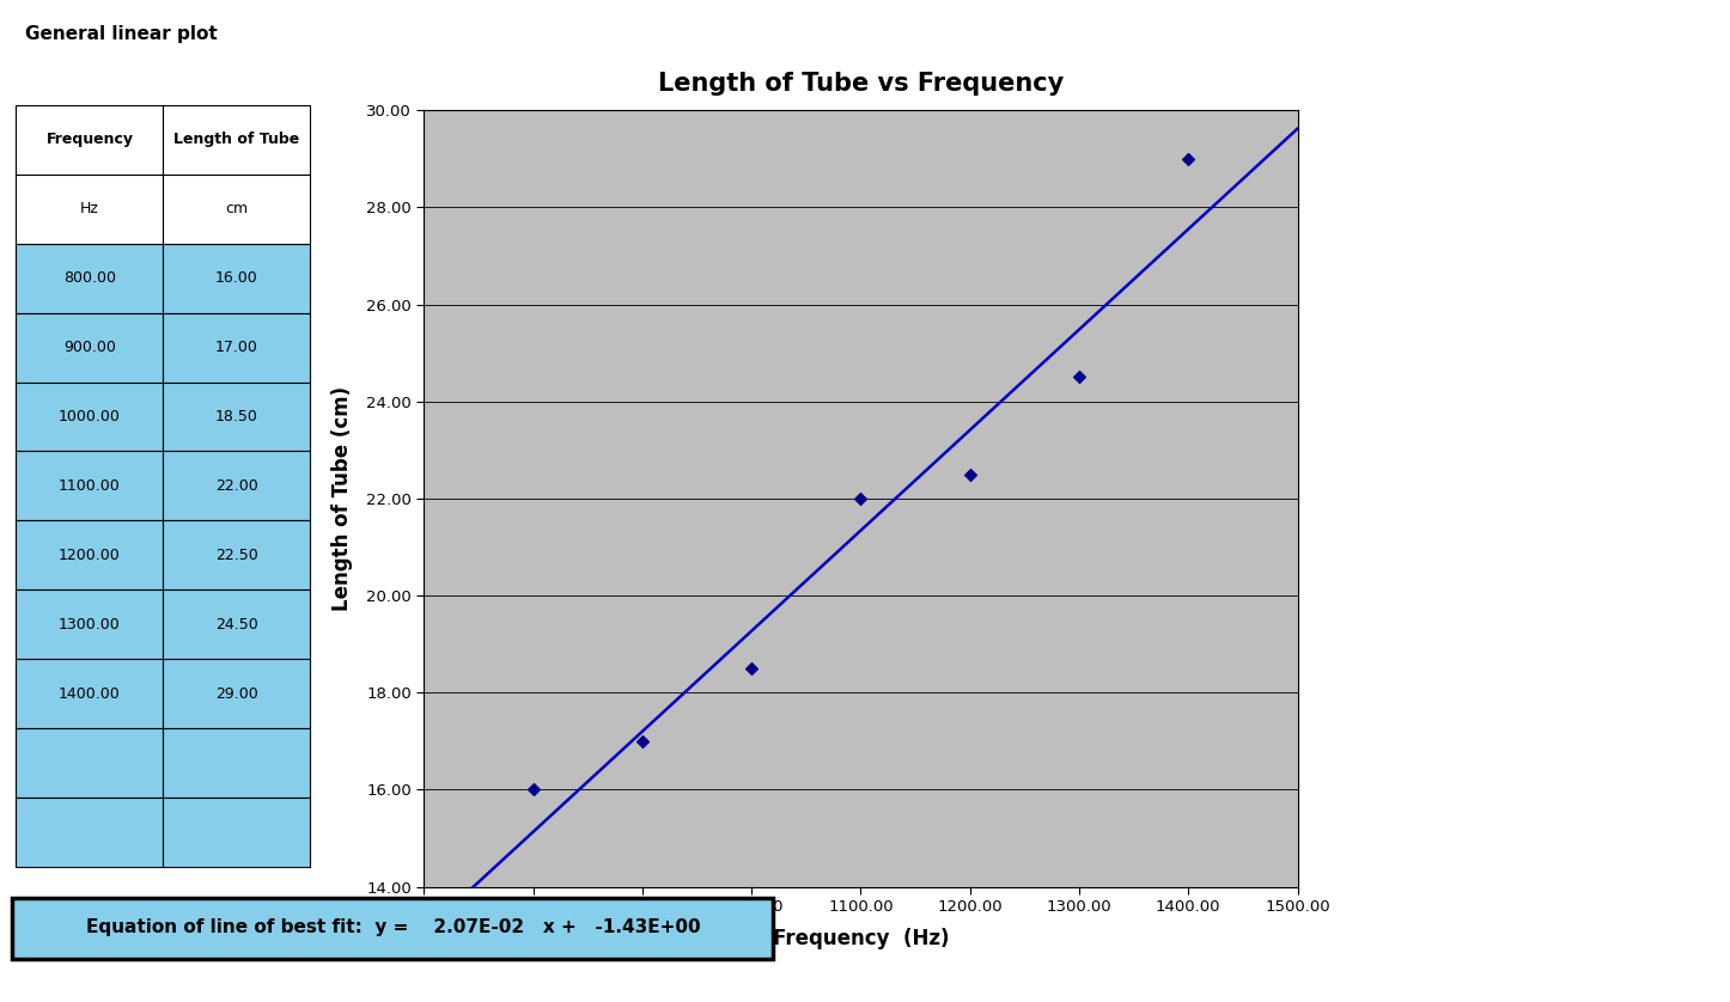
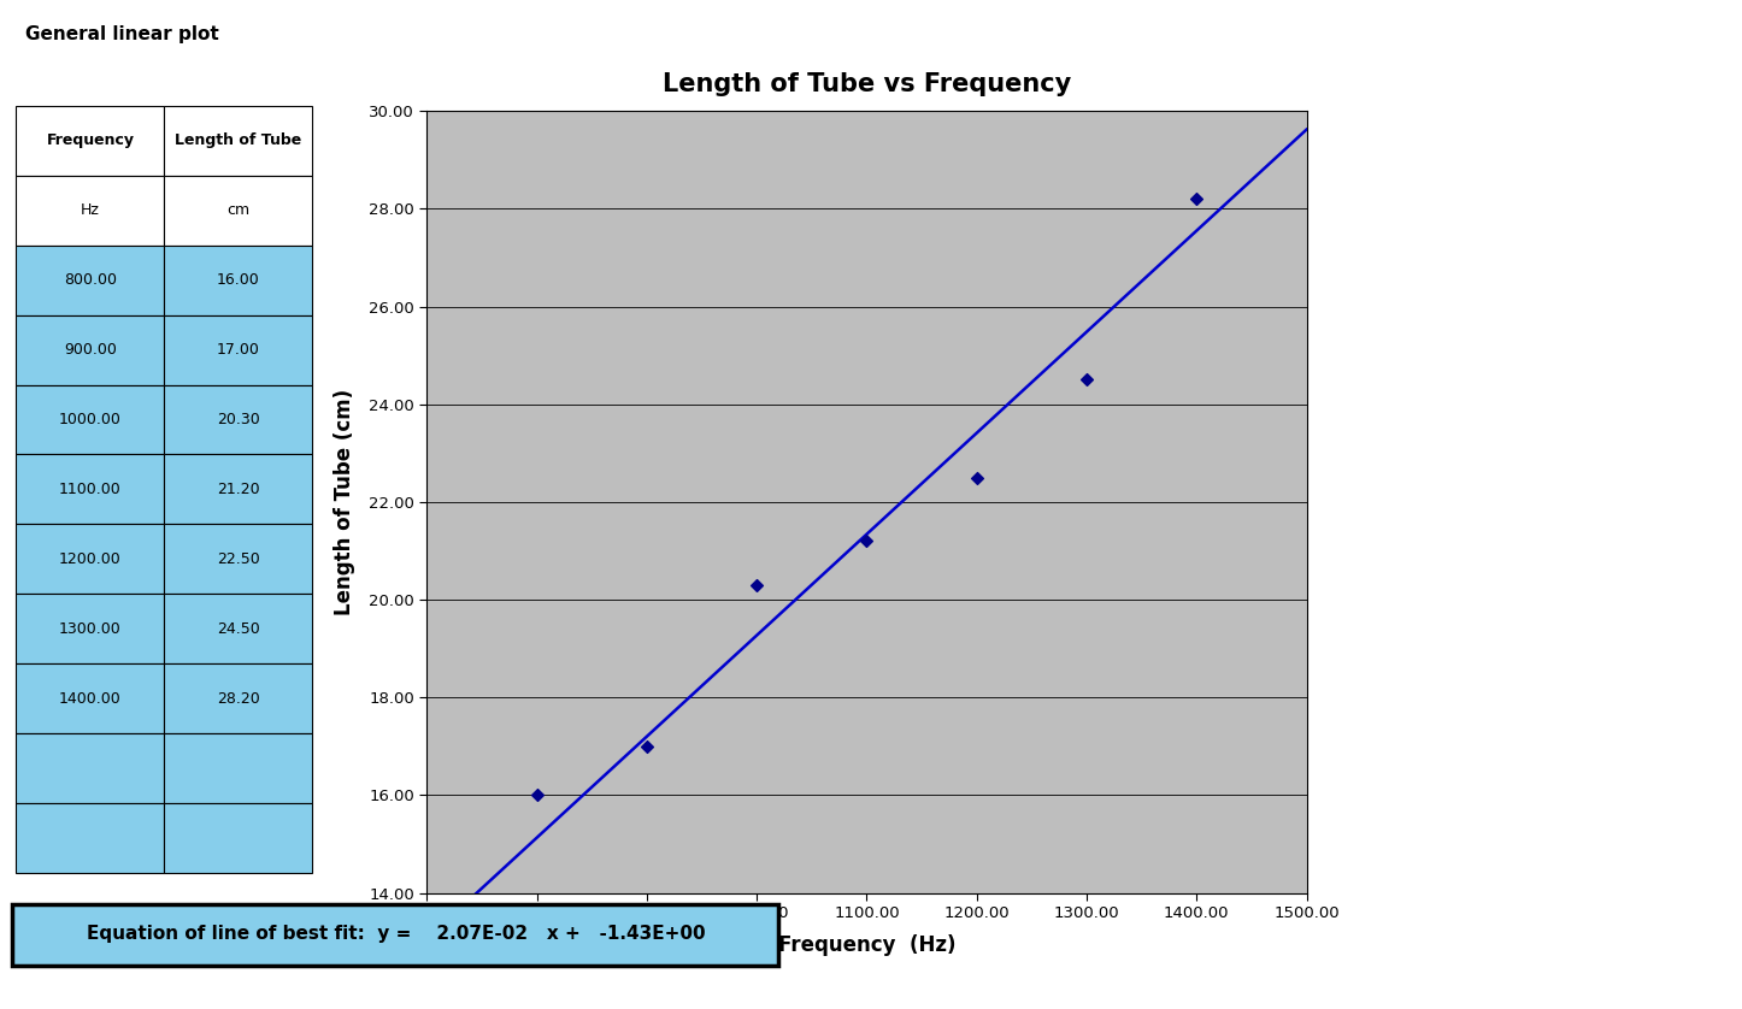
1000.00: 18.50 -> 20.30
1100.00: 22.00 -> 21.20
1400.00: 29.00 -> 28.20
